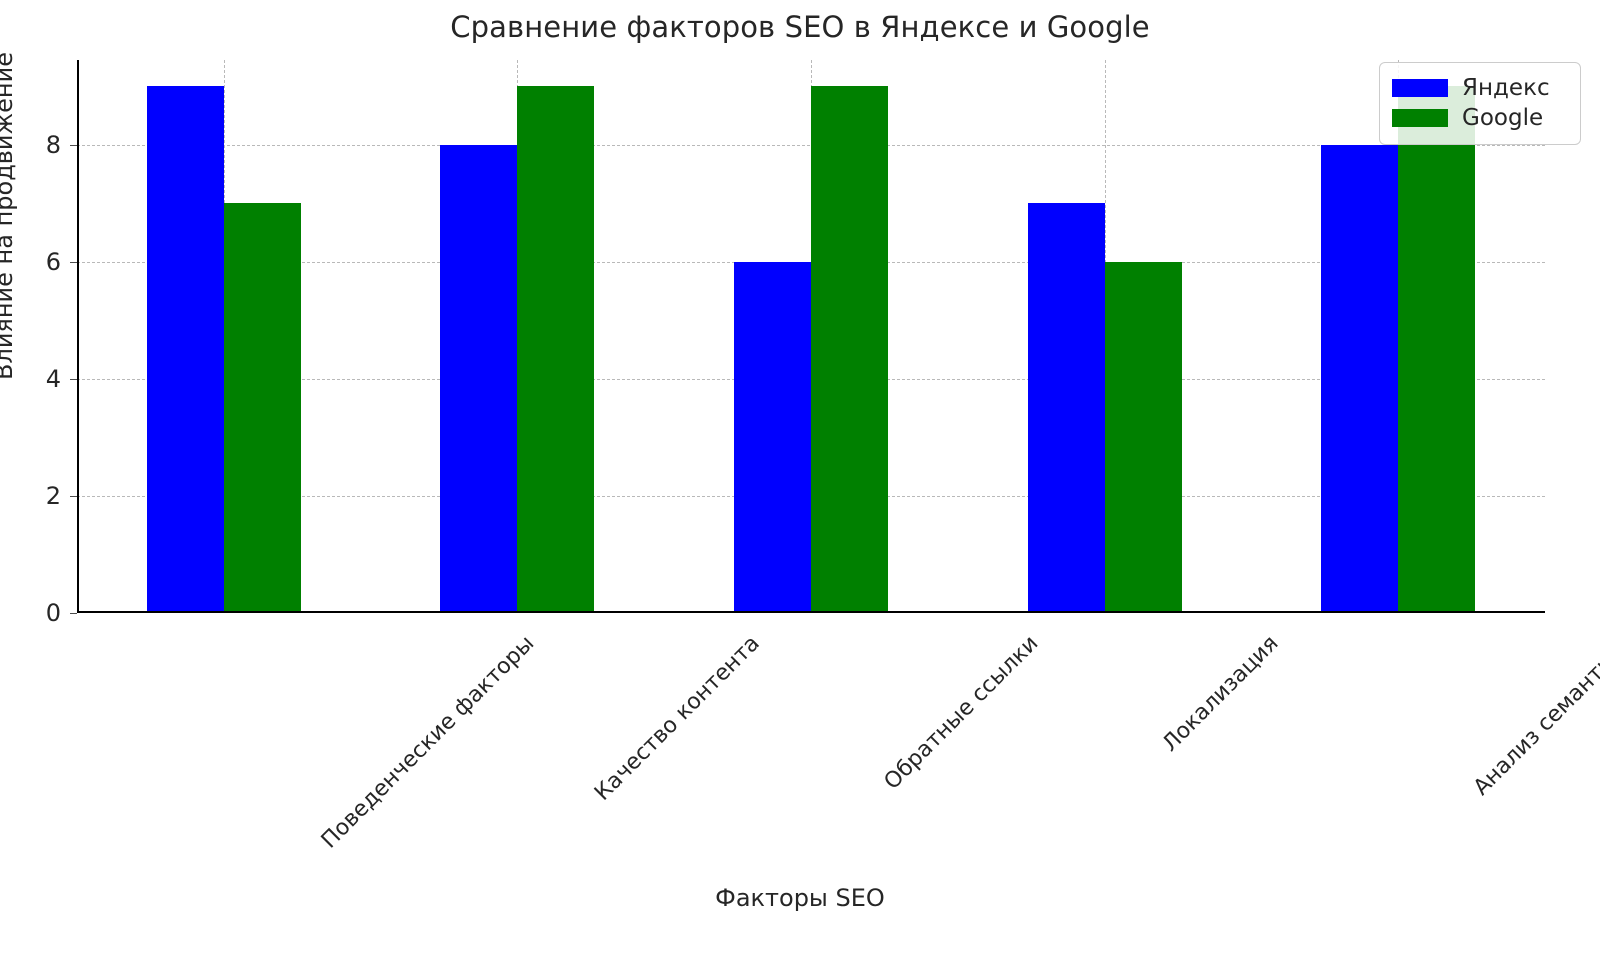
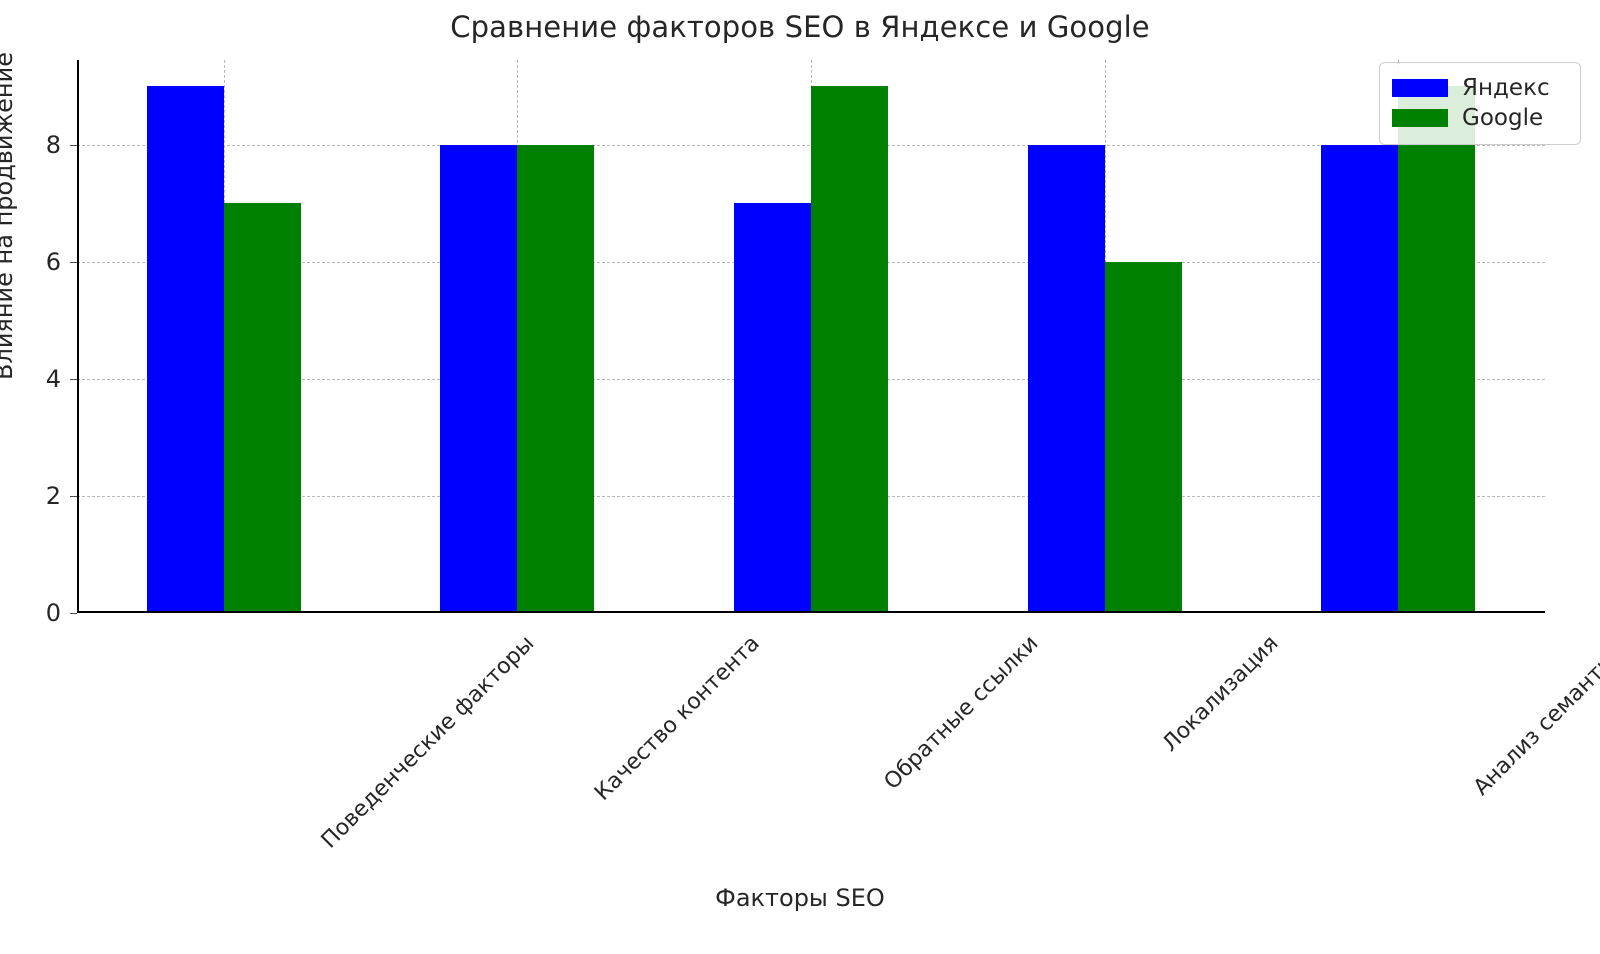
Google/Качество контента: 9 -> 8
Яндекс/Обратные ссылки: 6 -> 7
Яндекс/Локализация: 7 -> 8
